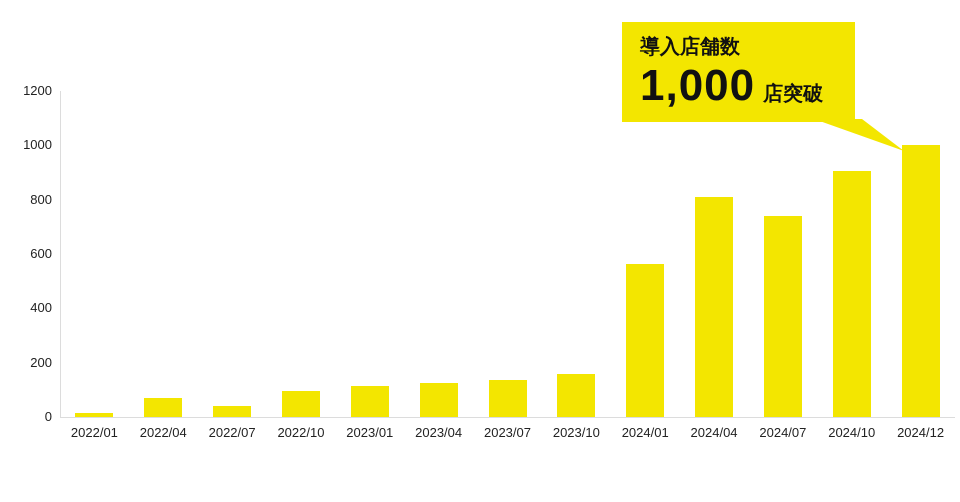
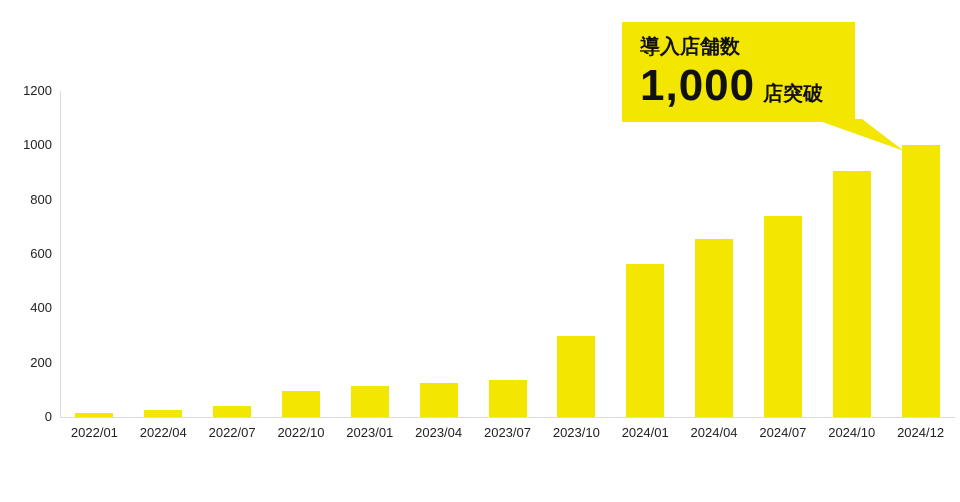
2022/04: 70 -> 20
2023/10: 160 -> 300
2024/04: 810 -> 660
